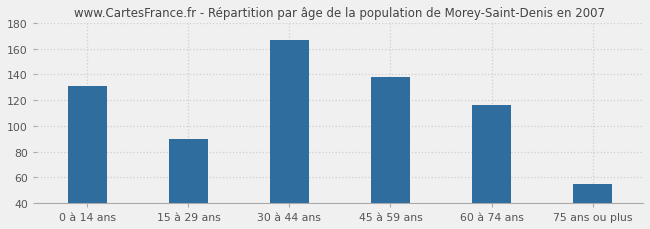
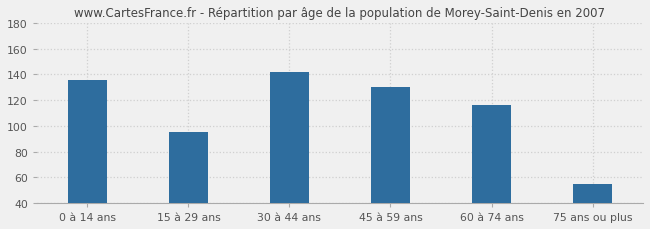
0 à 14 ans: 131 -> 136
15 à 29 ans: 90 -> 95
30 à 44 ans: 167 -> 142
45 à 59 ans: 138 -> 130
